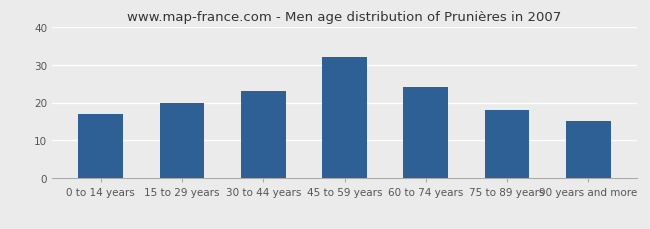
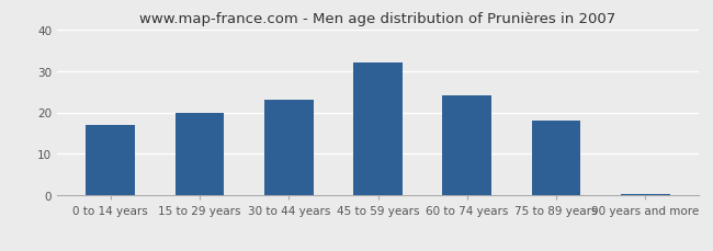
90 years and more: 15.0 -> 0.5
